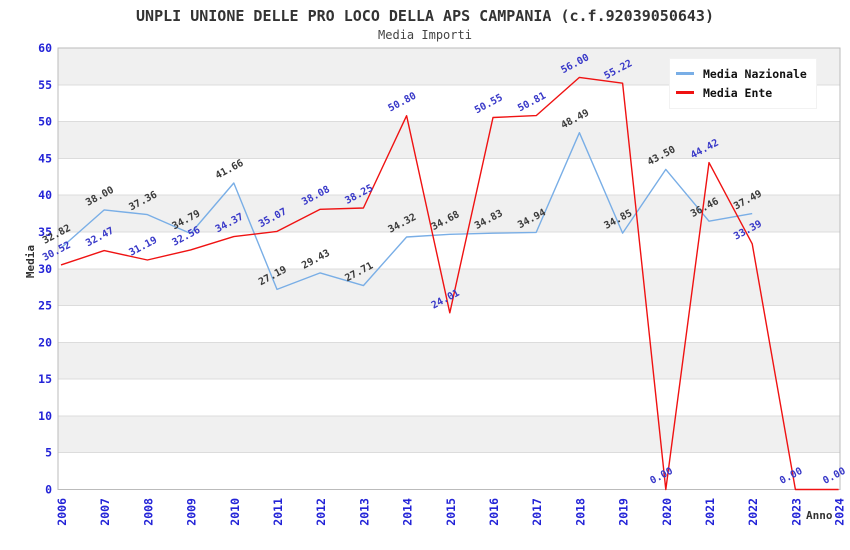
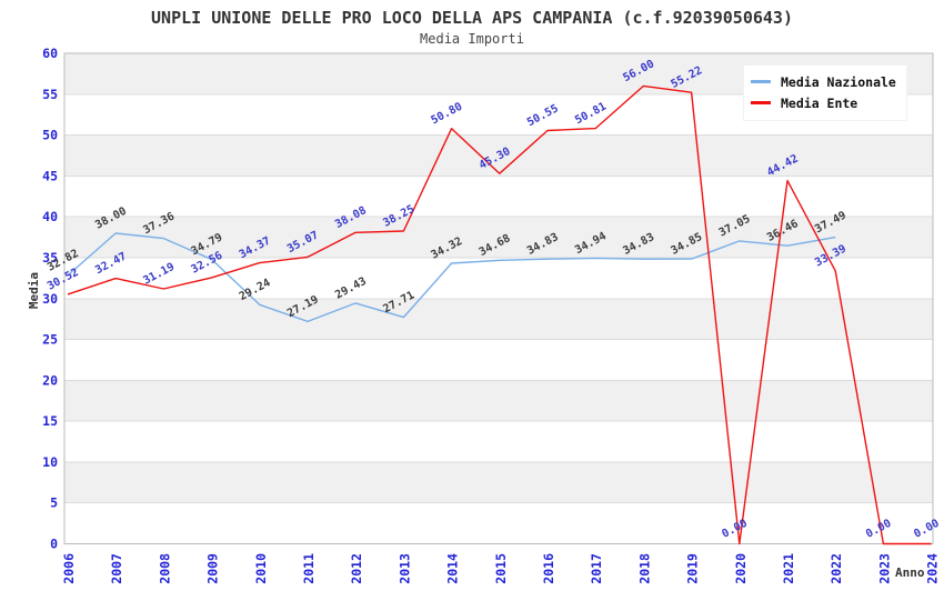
Media Nazionale/2010: 41.66 -> 29.24
Media Ente/2015: 24.01 -> 45.30
Media Nazionale/2018: 48.49 -> 34.83
Media Nazionale/2020: 43.50 -> 37.05
